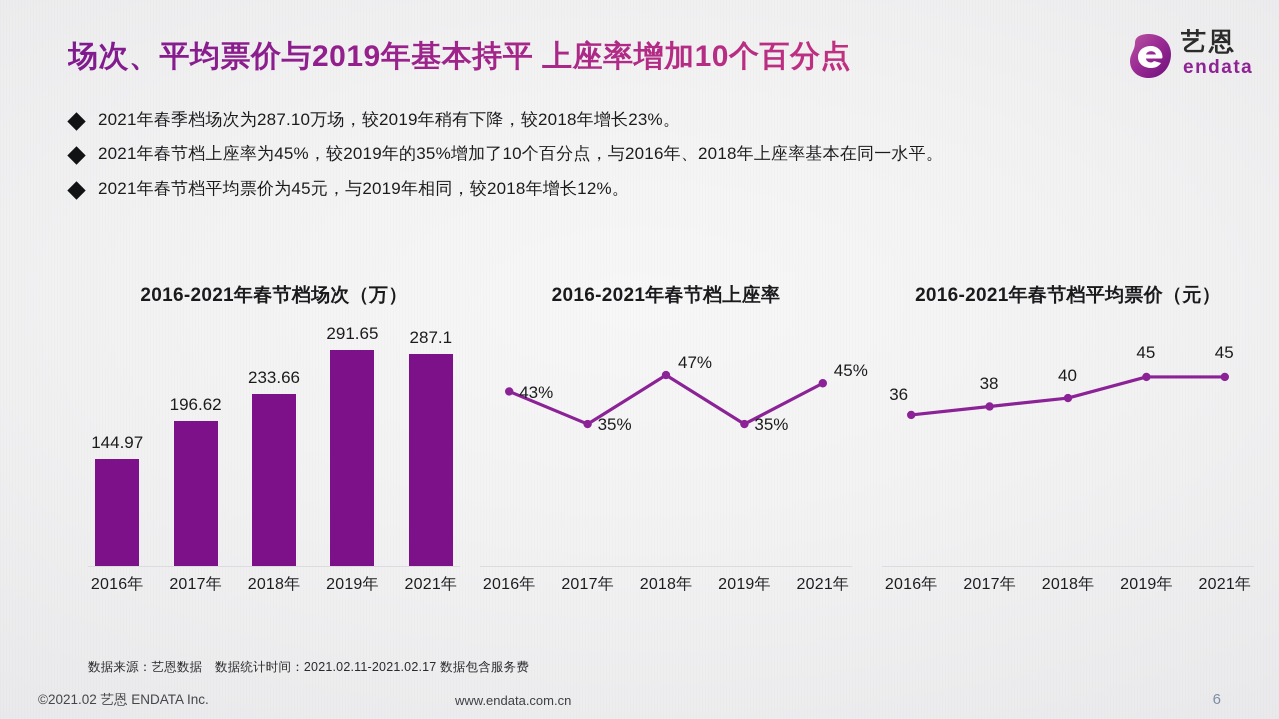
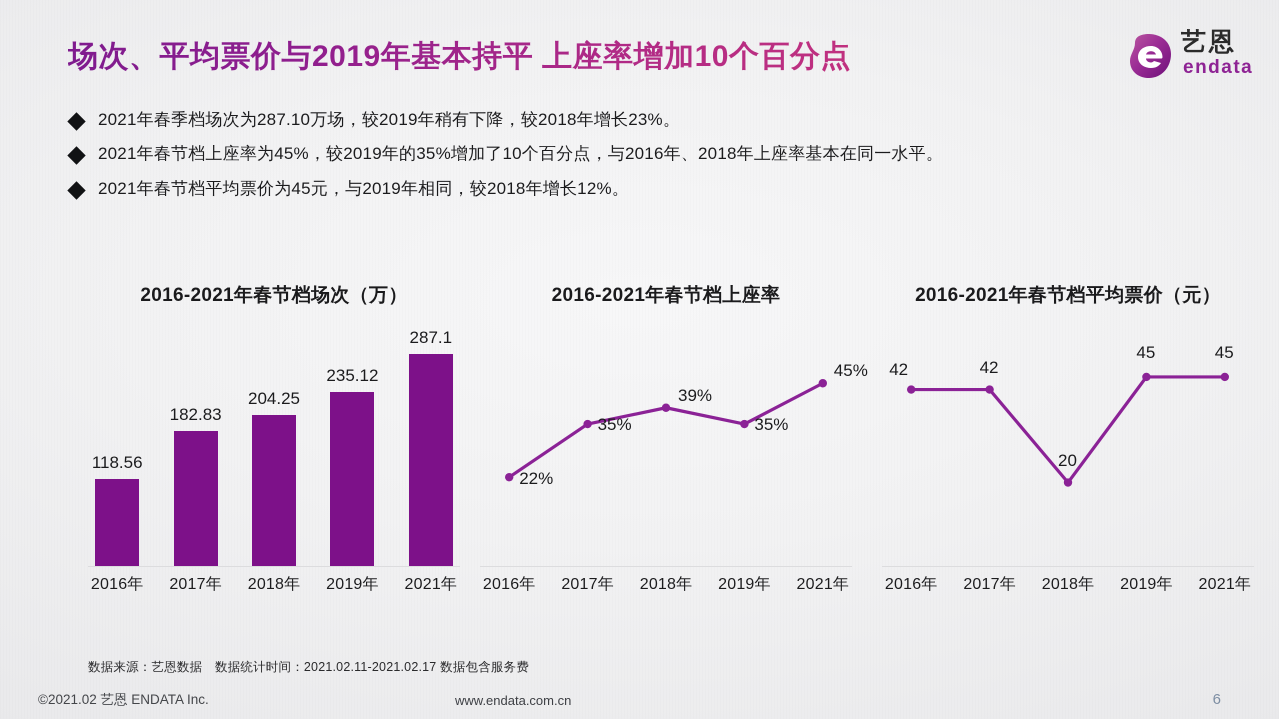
2016-2021年春节档场次（万）/2016年: 144.97 -> 118.56
2016-2021年春节档场次（万）/2017年: 196.62 -> 182.83
2016-2021年春节档场次（万）/2018年: 233.66 -> 204.25
2016-2021年春节档场次（万）/2019年: 291.65 -> 235.12
2016-2021年春节档上座率/2016年: 43% -> 22%
2016-2021年春节档上座率/2018年: 47% -> 39%
2016-2021年春节档平均票价（元）/2016年: 36 -> 42
2016-2021年春节档平均票价（元）/2017年: 38 -> 42
2016-2021年春节档平均票价（元）/2018年: 40 -> 20
